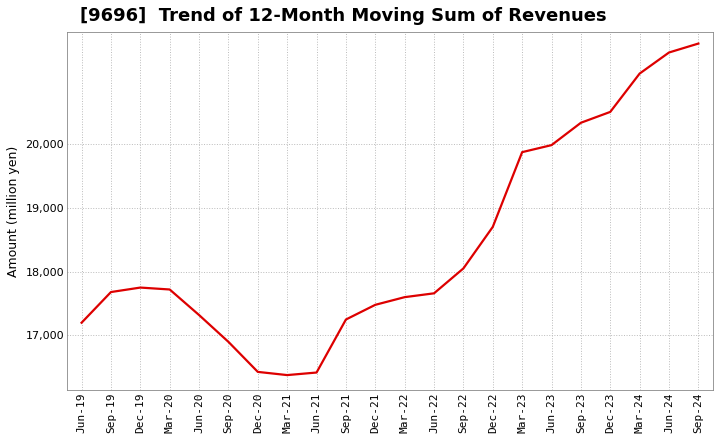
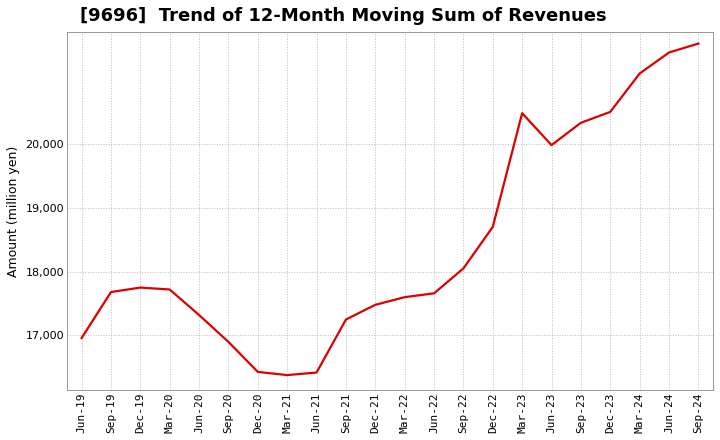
Jun-19: 17,200 -> 16,960
Mar-23: 19,870 -> 20,480
